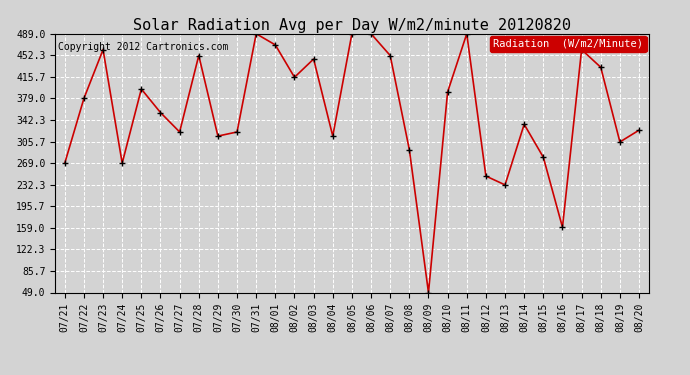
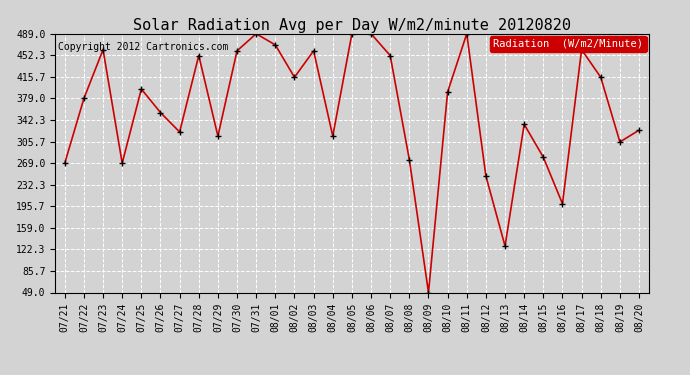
07/30: 322 -> 460
08/03: 446 -> 460
08/08: 292 -> 275
08/13: 232 -> 128
08/16: 160 -> 200
08/18: 432 -> 415
